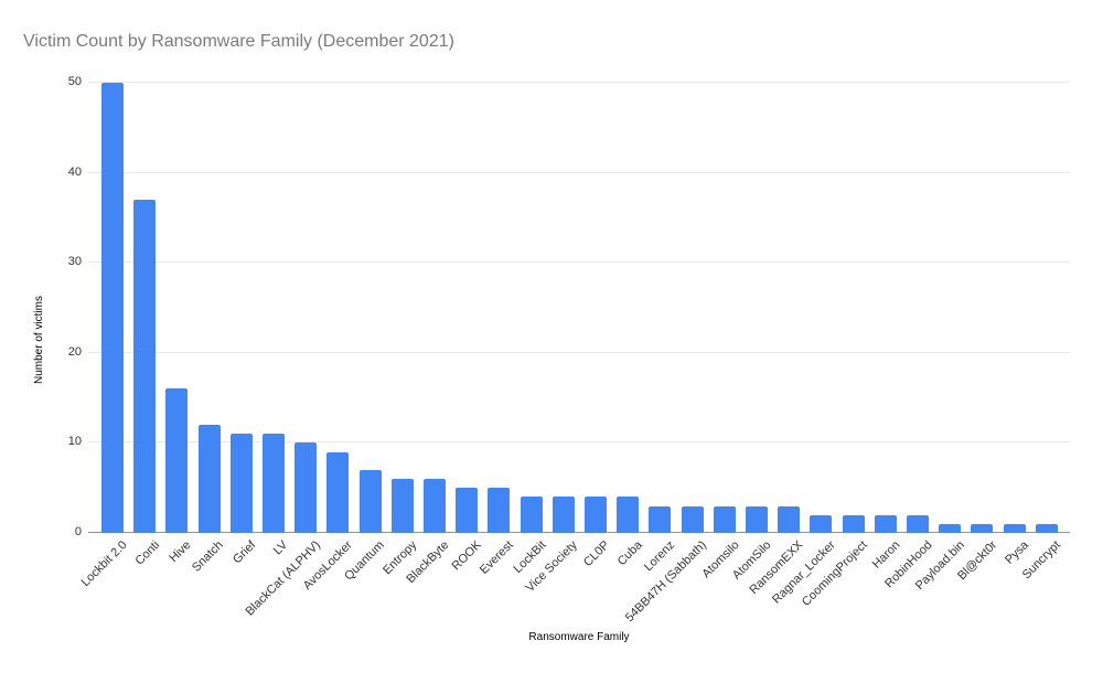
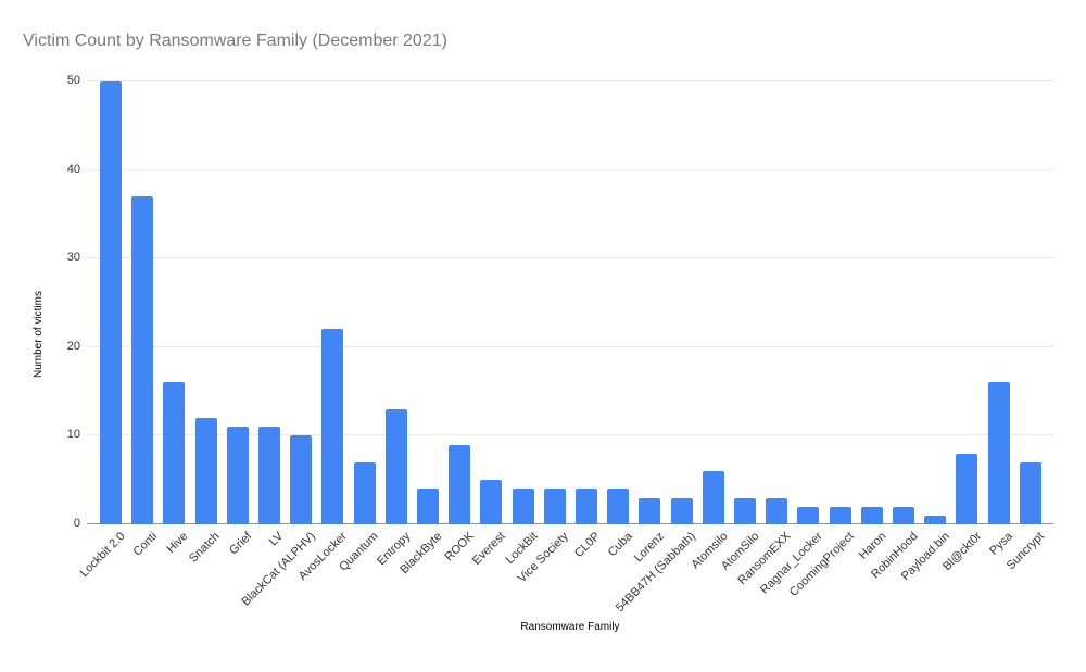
AvosLocker: 9 -> 22
Entropy: 6 -> 13
BlackByte: 6 -> 4
ROOK: 5 -> 9
Atomsilo: 3 -> 6
Bl@ckt0r: 1 -> 8
Pysa: 1 -> 16
Suncrypt: 1 -> 7
